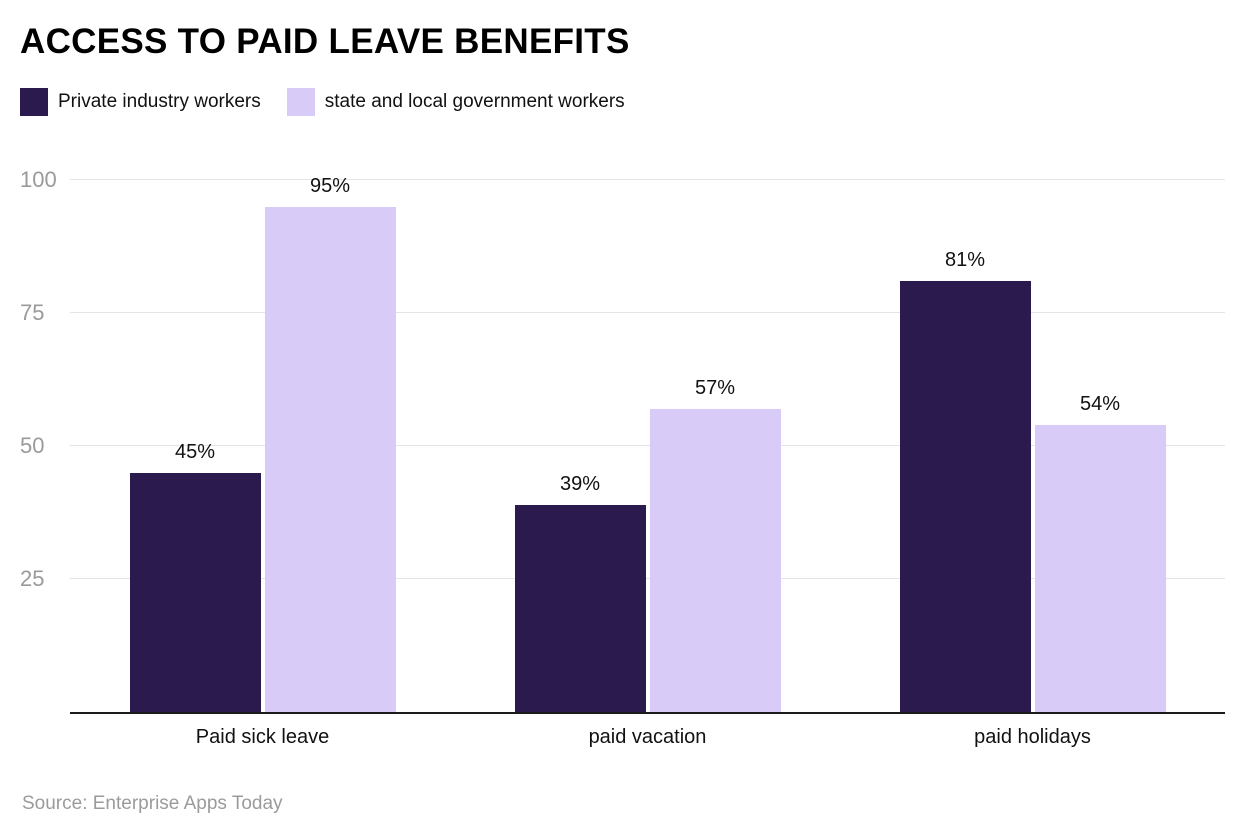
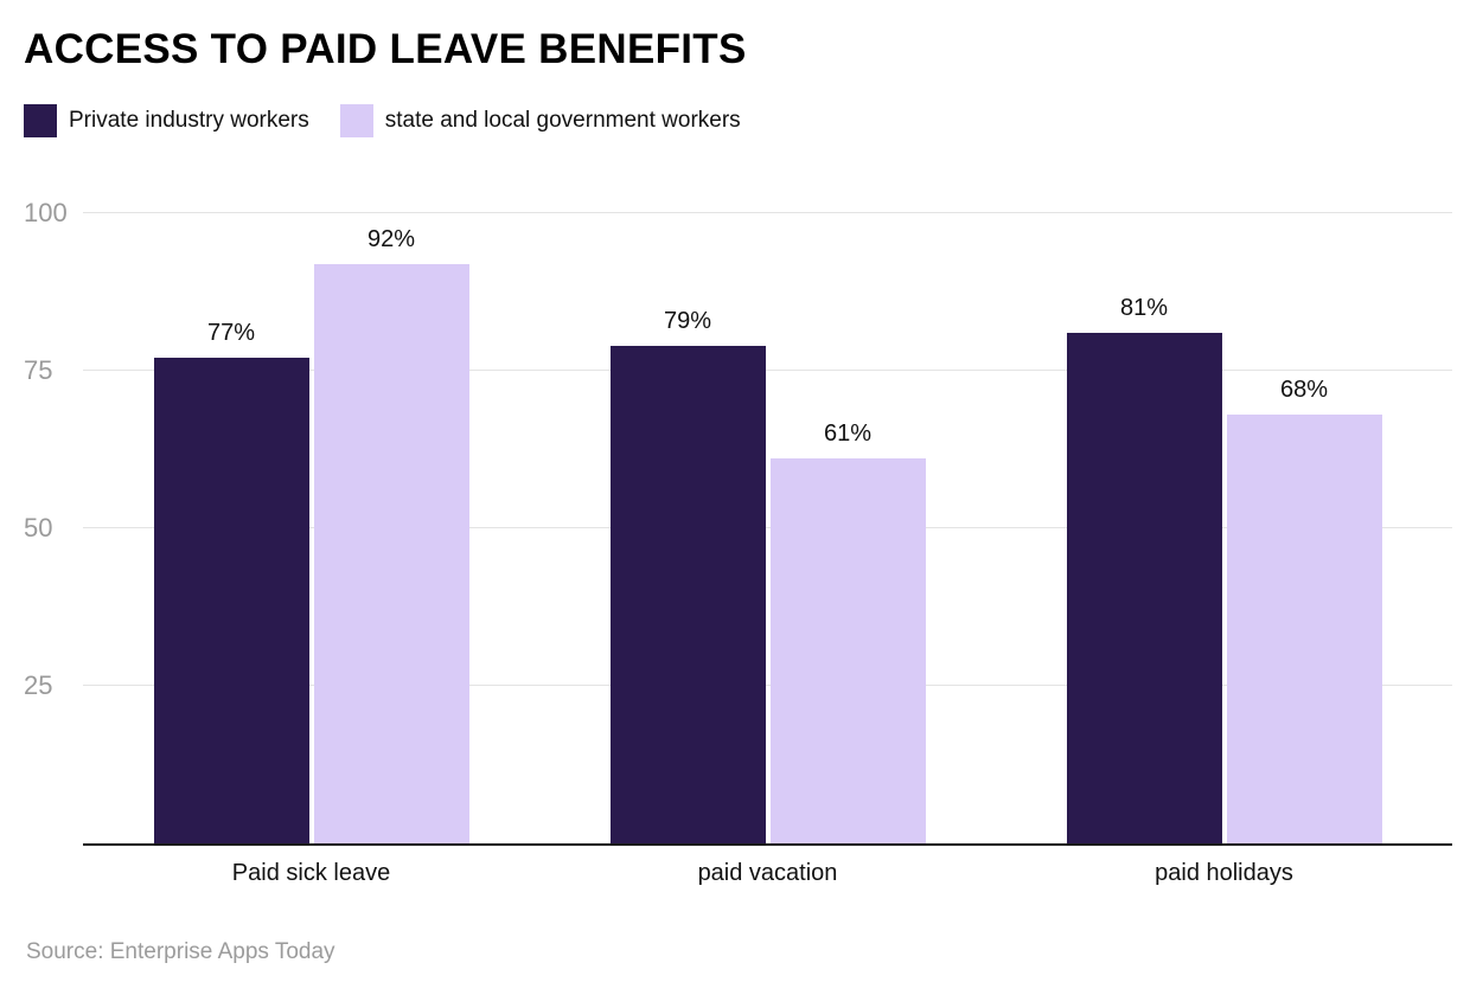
Private industry workers/Paid sick leave: 45% -> 77%
state and local government workers/Paid sick leave: 95% -> 92%
Private industry workers/paid vacation: 39% -> 79%
state and local government workers/paid vacation: 57% -> 61%
state and local government workers/paid holidays: 54% -> 68%
